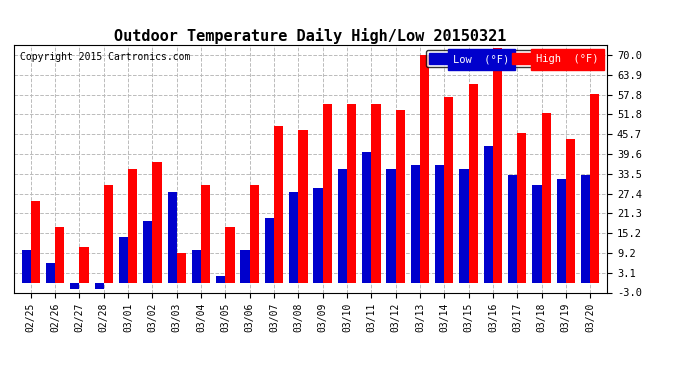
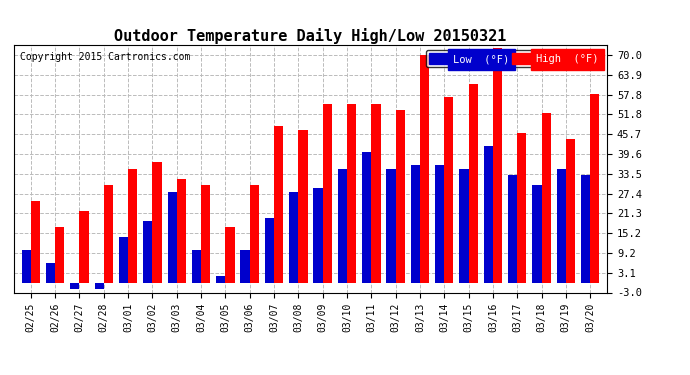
High (°F)/02/27: 11 -> 22
High (°F)/03/03: 9 -> 32
Low (°F)/03/19: 32 -> 35
